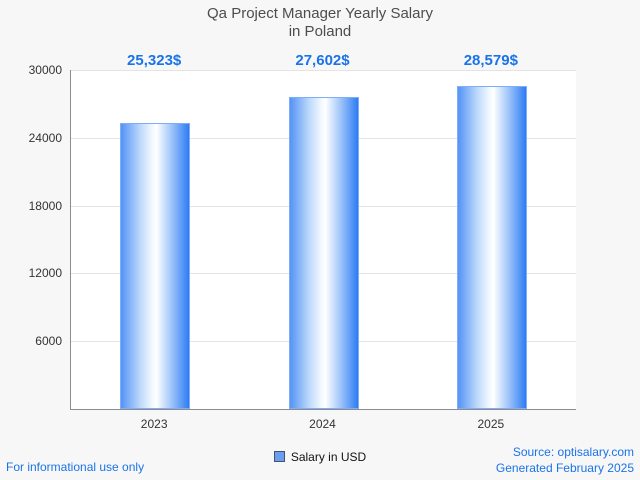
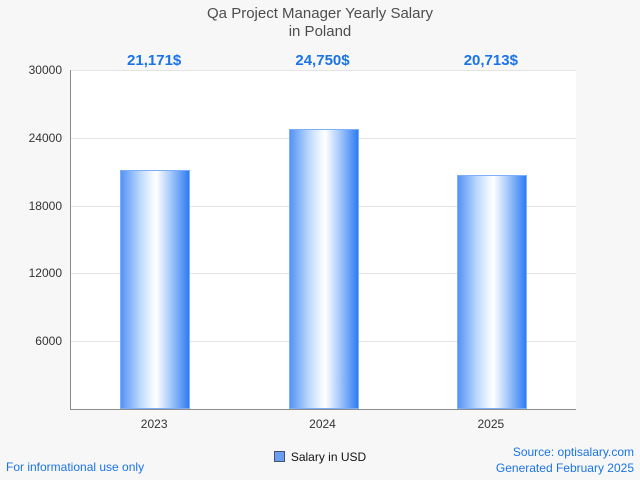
2023: 25,323 -> 21,171
2024: 27,602 -> 24,750
2025: 28,579 -> 20,713
